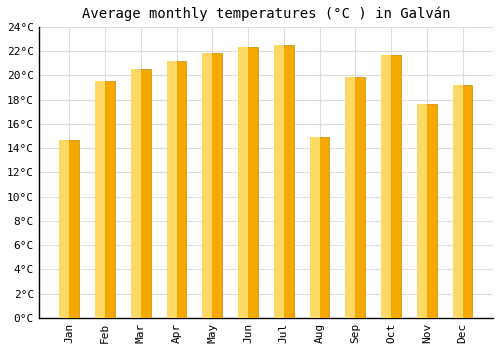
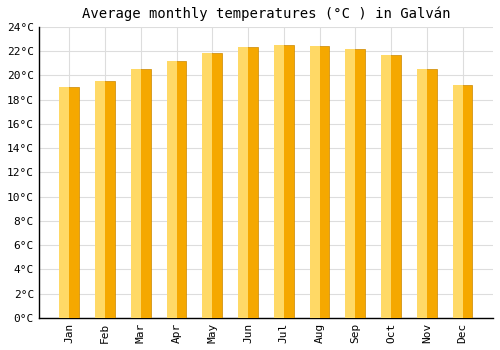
Jan: 14.7°C -> 19.0°C
Aug: 14.9°C -> 22.4°C
Sep: 19.9°C -> 22.2°C
Nov: 17.6°C -> 20.5°C
